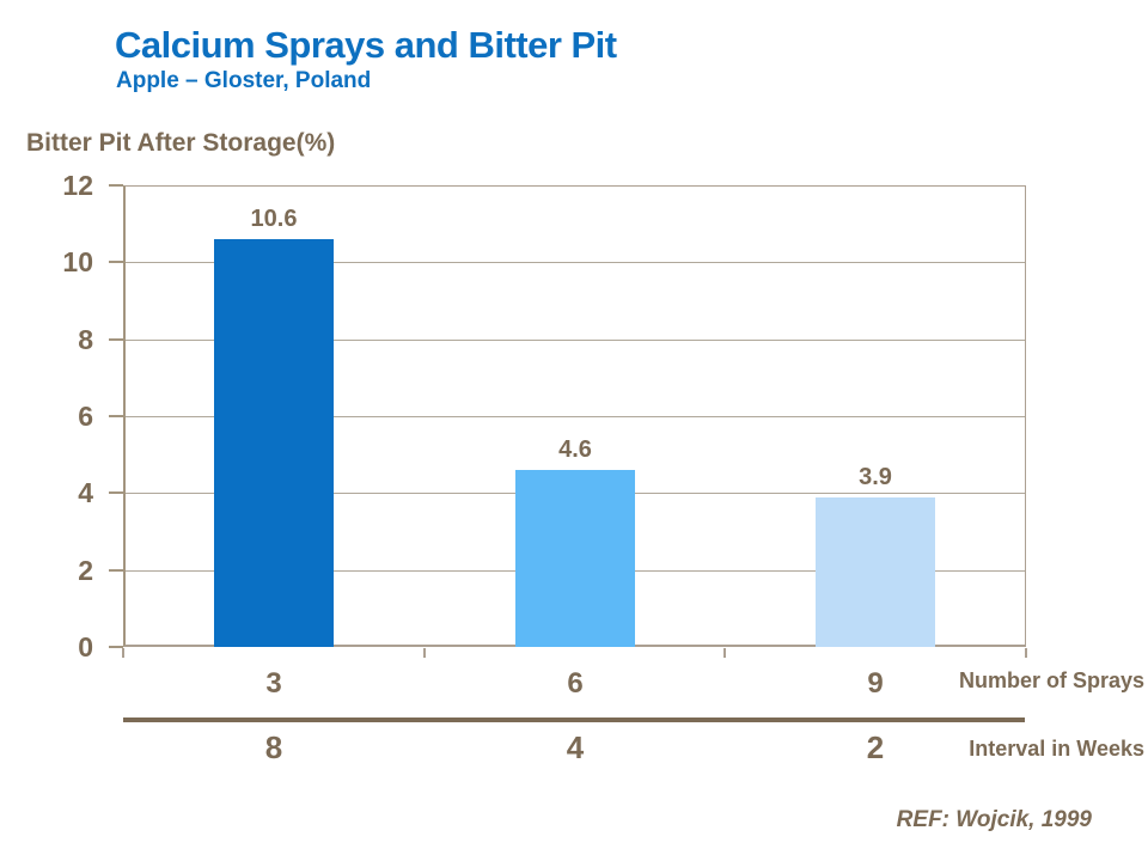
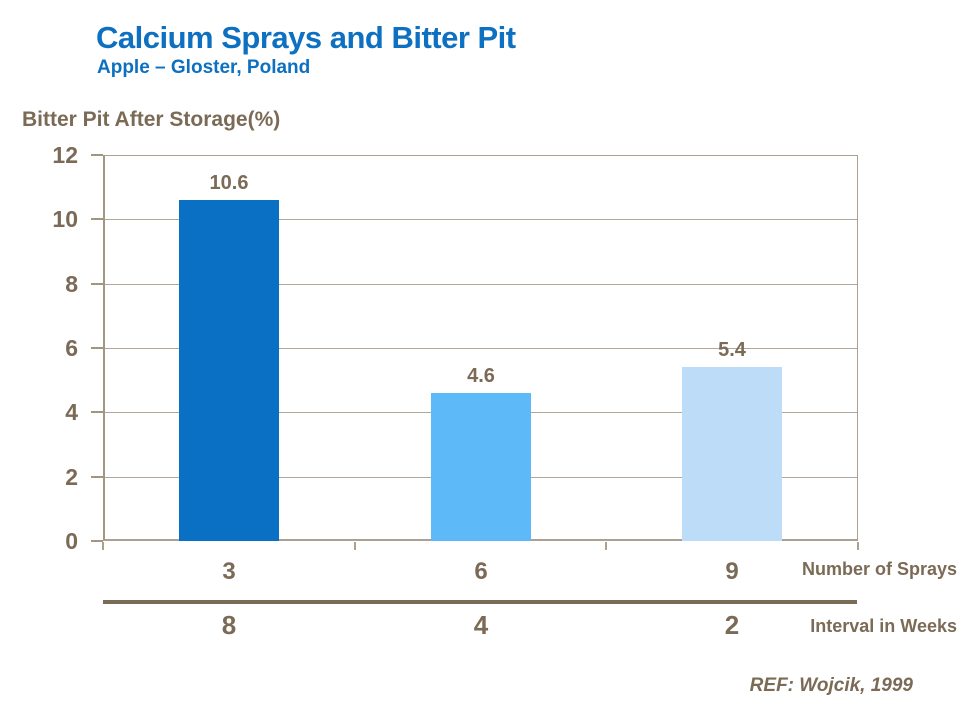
9: 3.9 -> 5.4
